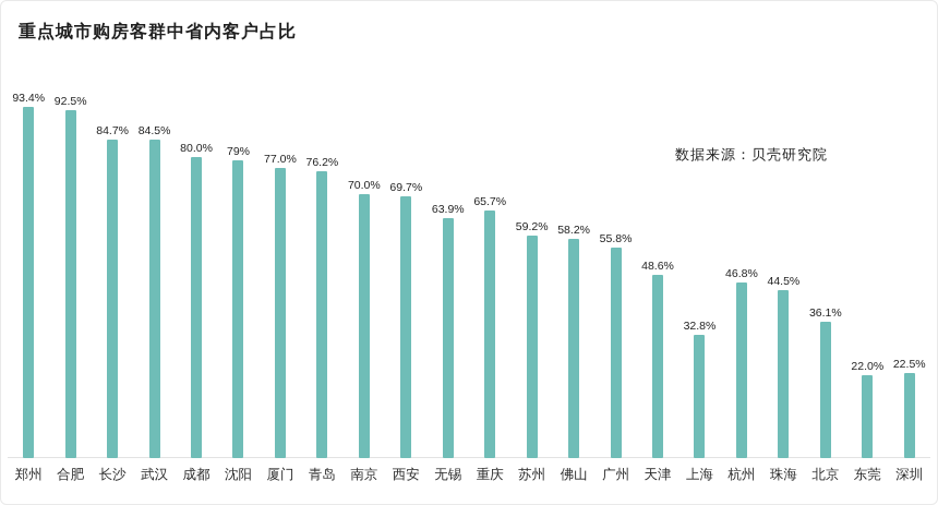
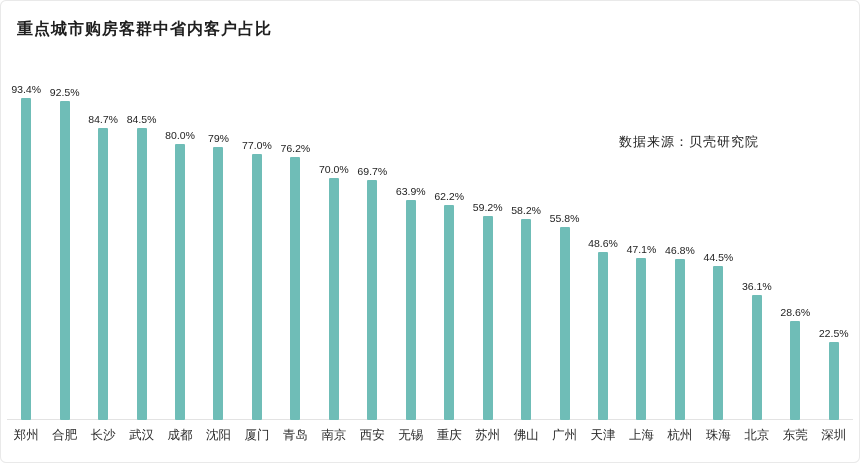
重庆: 65.7% -> 62.2%
上海: 32.8% -> 47.1%
东莞: 22.0% -> 28.6%
